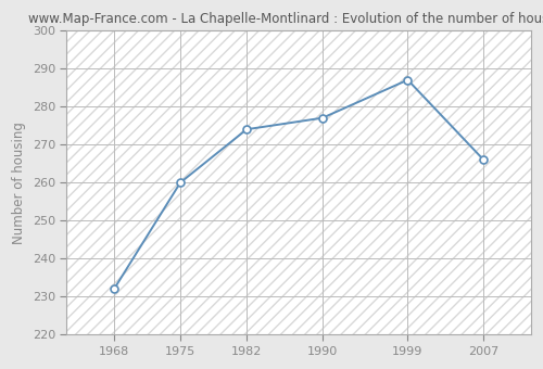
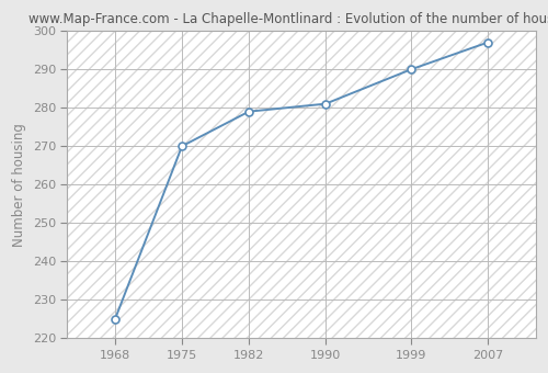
1968: 232 -> 225
1975: 260 -> 270
1982: 274 -> 279
1990: 277 -> 281
1999: 287 -> 290
2007: 266 -> 297
